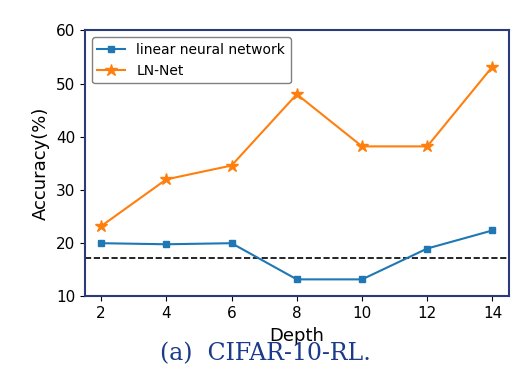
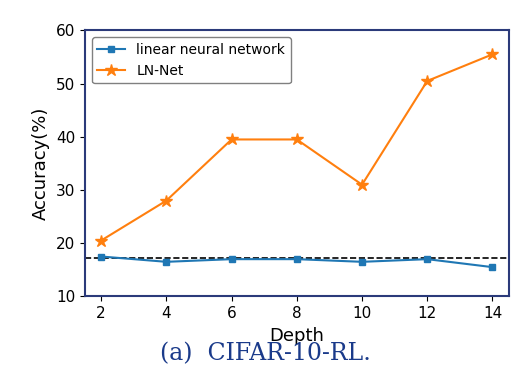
linear neural network/2: 20.0 -> 17.5
LN-Net/2: 23.2 -> 20.5
linear neural network/4: 19.8 -> 16.5
LN-Net/4: 32.0 -> 28.0
linear neural network/6: 20.0 -> 17.0
LN-Net/6: 34.6 -> 39.5
linear neural network/8: 13.2 -> 17.0
LN-Net/8: 48.0 -> 39.5
linear neural network/10: 13.2 -> 16.5
LN-Net/10: 38.2 -> 31.0
linear neural network/12: 19.0 -> 17.0
LN-Net/12: 38.2 -> 50.5
linear neural network/14: 22.4 -> 15.5
LN-Net/14: 53.2 -> 55.5
